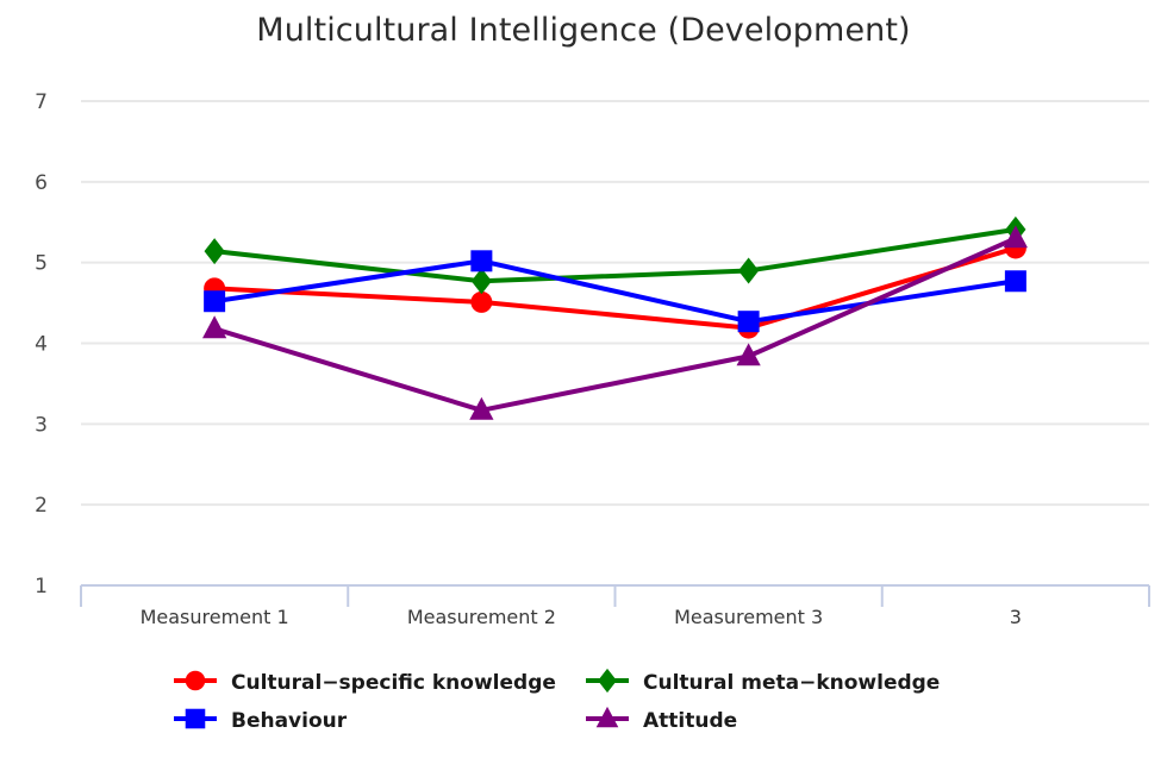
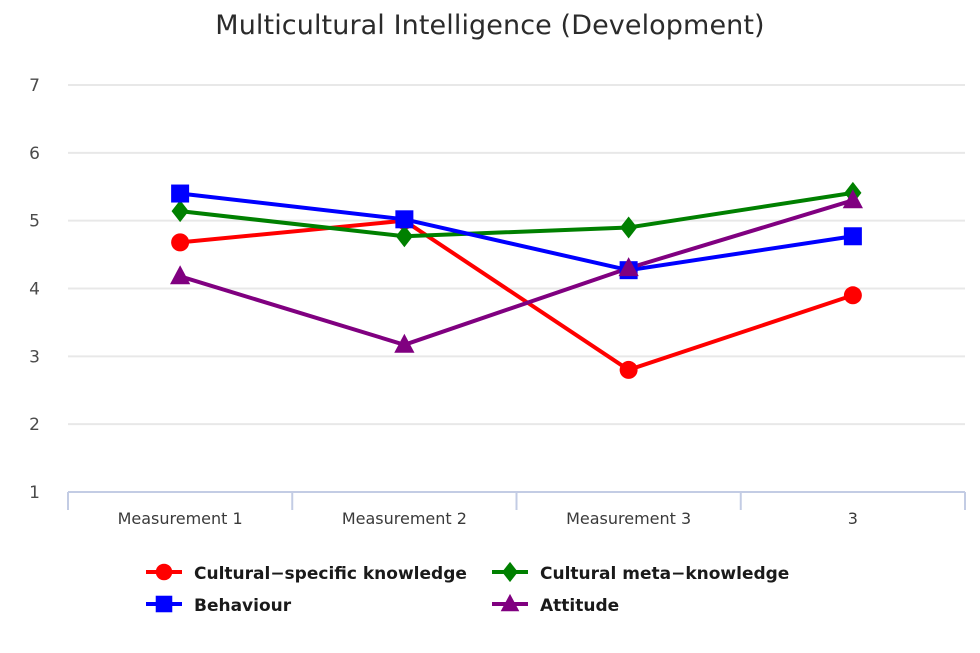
Behaviour/Measurement 1: 4.5 -> 5.4
Cultural−specific knowledge/Measurement 2: 4.5 -> 5.0
Cultural−specific knowledge/Measurement 3: 4.2 -> 2.8
Attitude/Measurement 3: 3.8 -> 4.3
Cultural−specific knowledge/3: 5.2 -> 3.9
